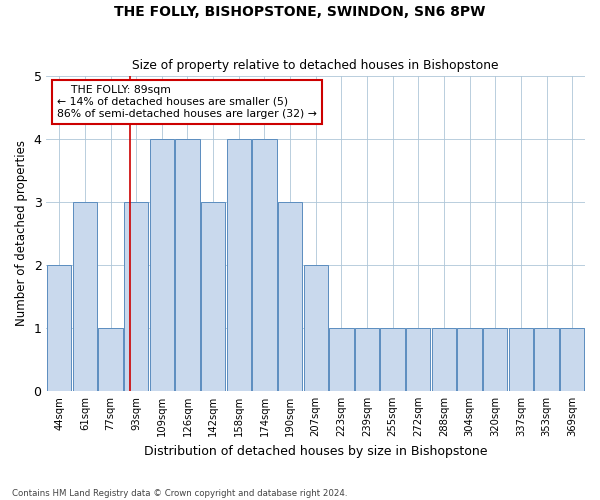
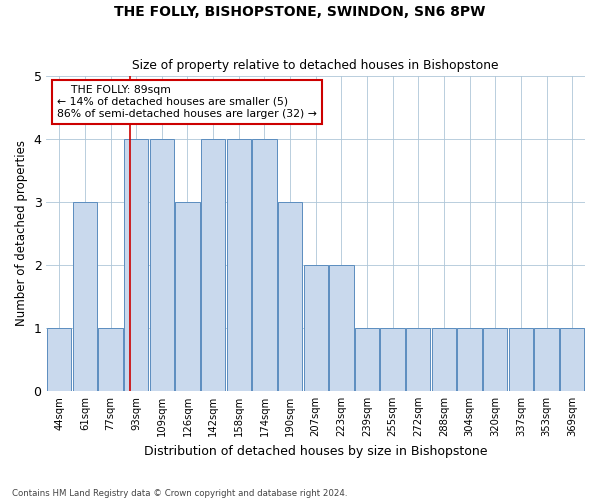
44sqm: 2 -> 1
93sqm: 3 -> 4
126sqm: 4 -> 3
142sqm: 3 -> 4
223sqm: 1 -> 2
